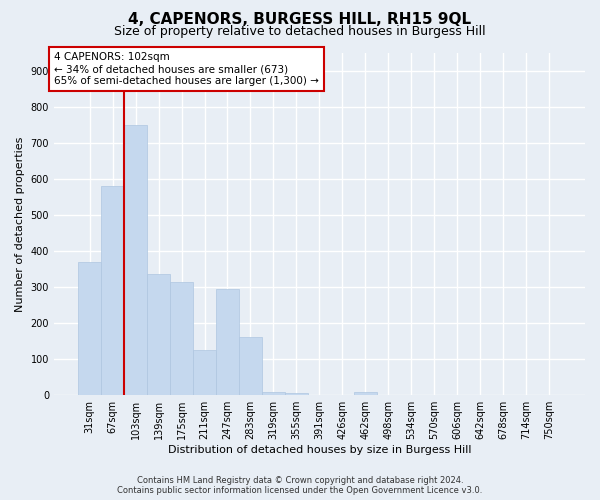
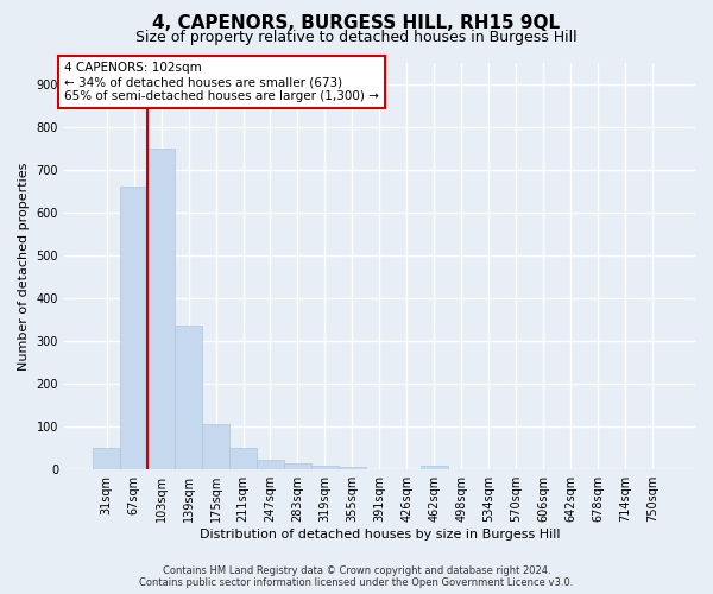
31sqm: 370 -> 50
67sqm: 580 -> 660
175sqm: 315 -> 107
211sqm: 125 -> 50
247sqm: 295 -> 23
283sqm: 160 -> 15
